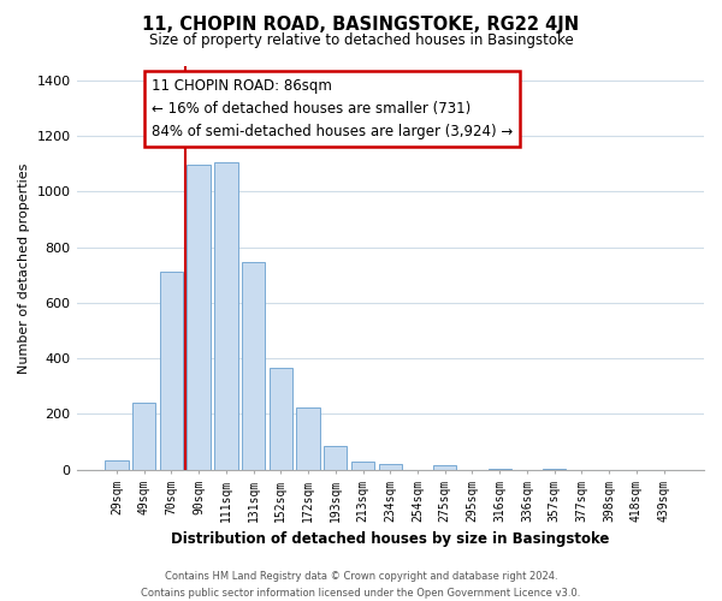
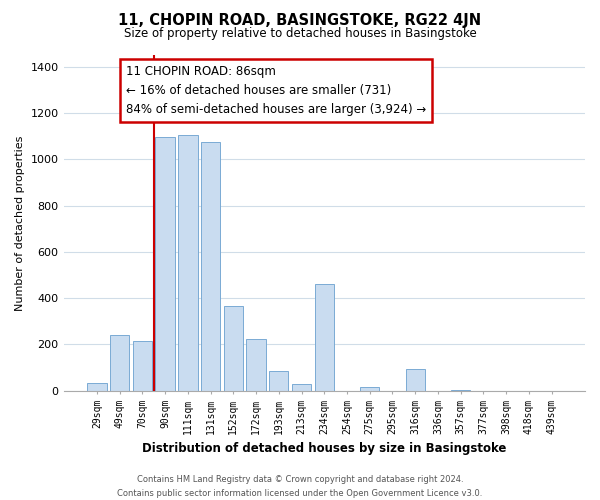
70sqm: 710 -> 215
131sqm: 745 -> 1075
234sqm: 20 -> 460
316sqm: 5 -> 95
